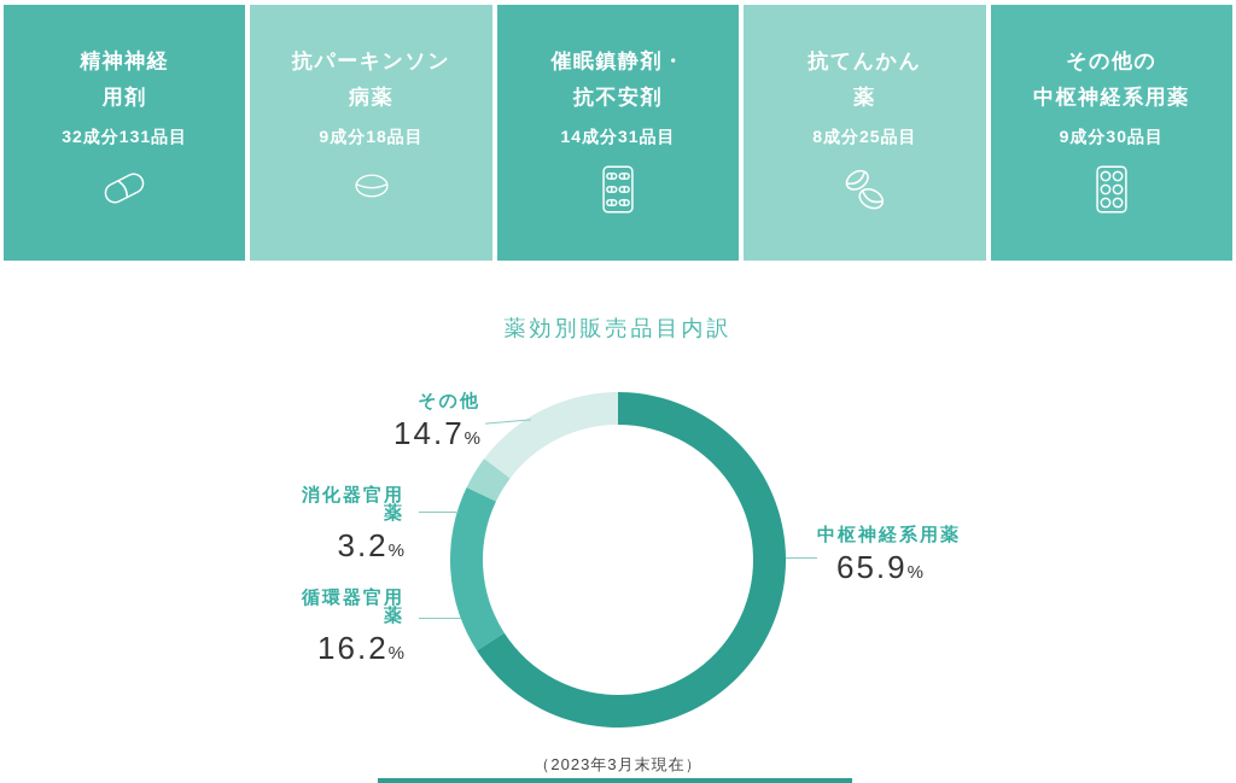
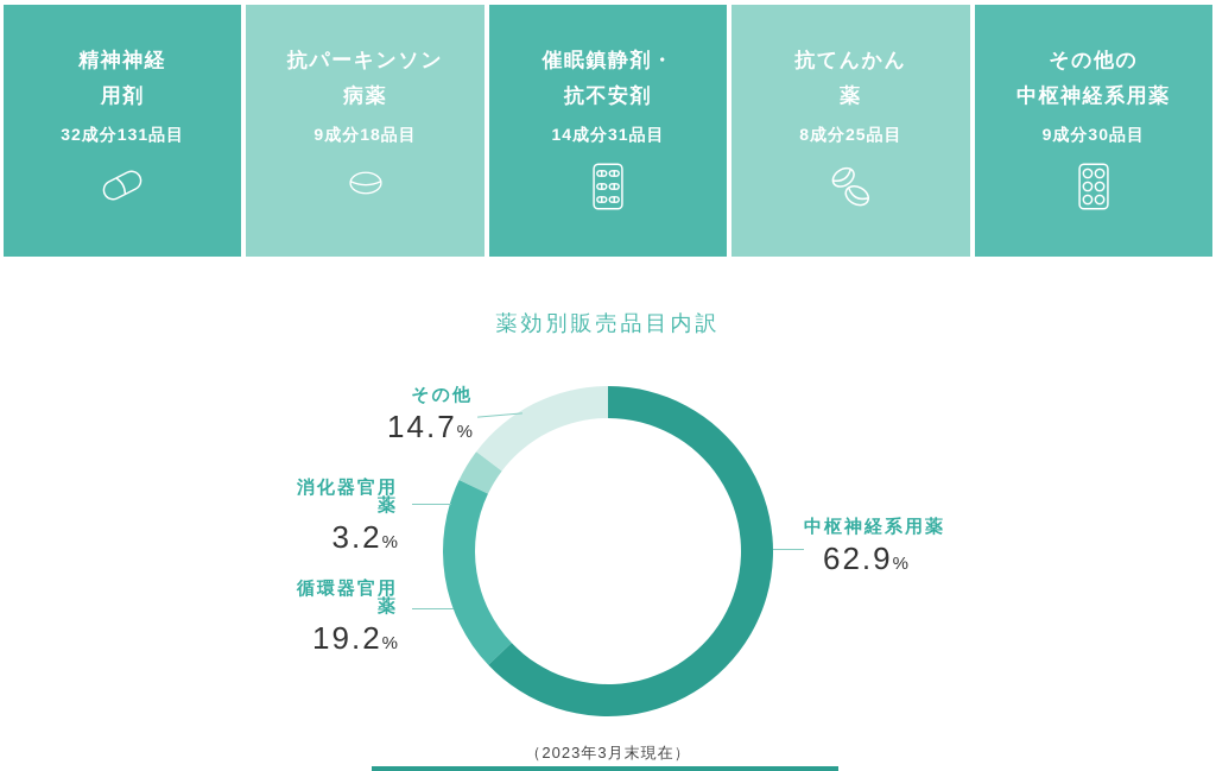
中枢神経系用薬: 65.9 -> 62.9
循環器官用薬: 16.2 -> 19.2
